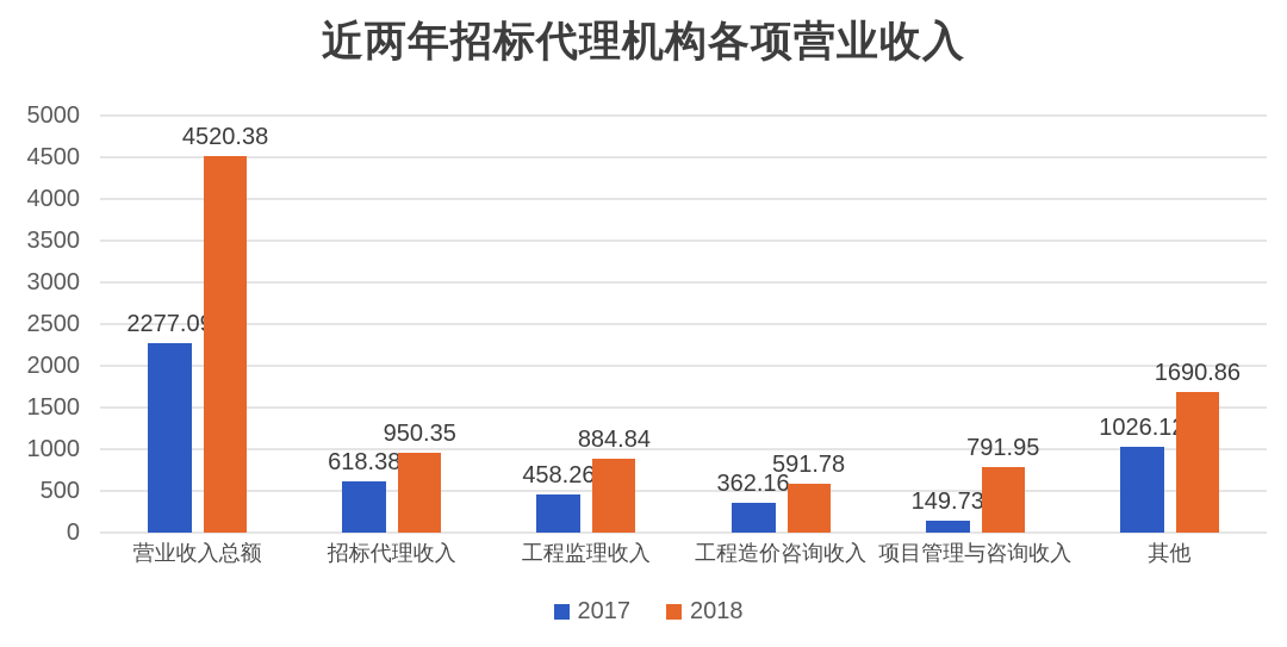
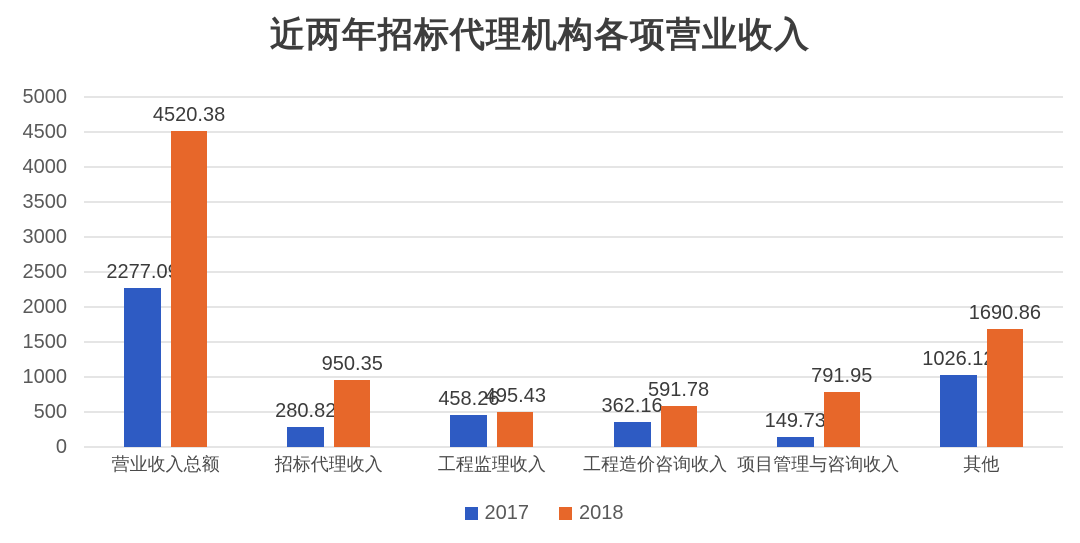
2017/招标代理收入: 618.38 -> 280.82
2018/工程监理收入: 884.84 -> 495.43
